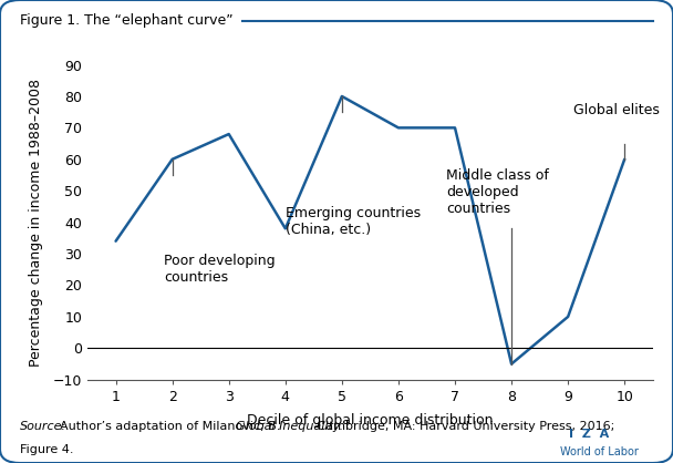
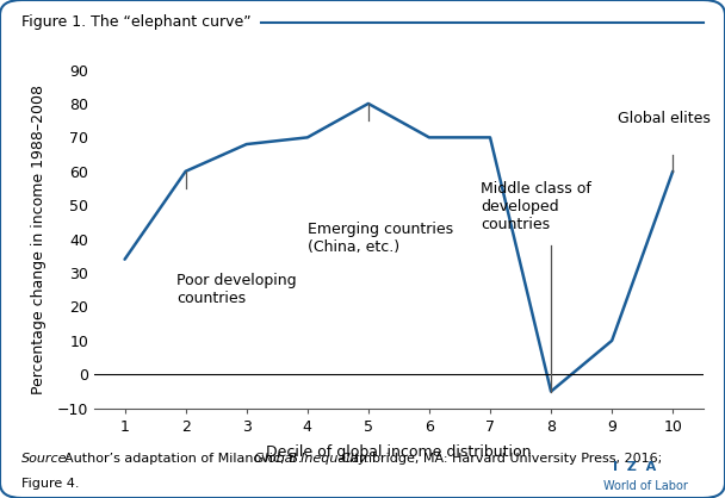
4: 38 -> 70
